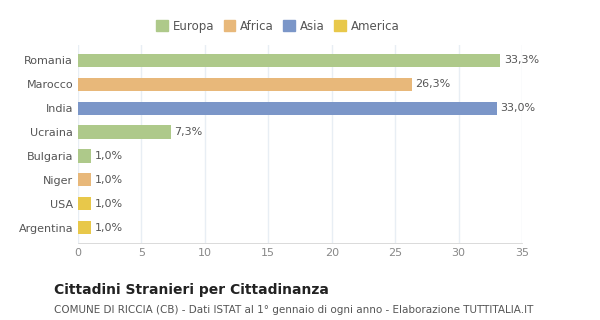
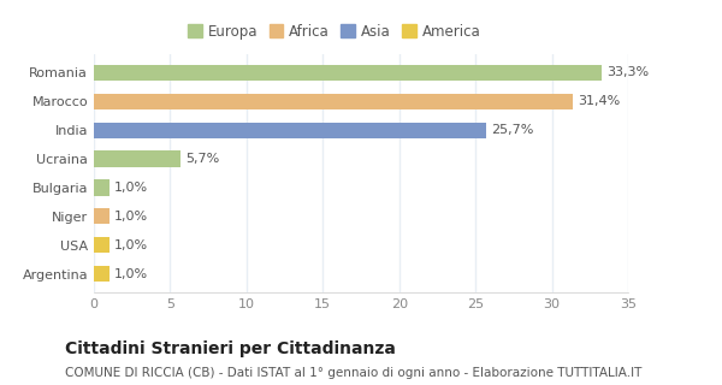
Marocco: 26,3% -> 31,4%
India: 33,0% -> 25,7%
Ucraina: 7,3% -> 5,7%
